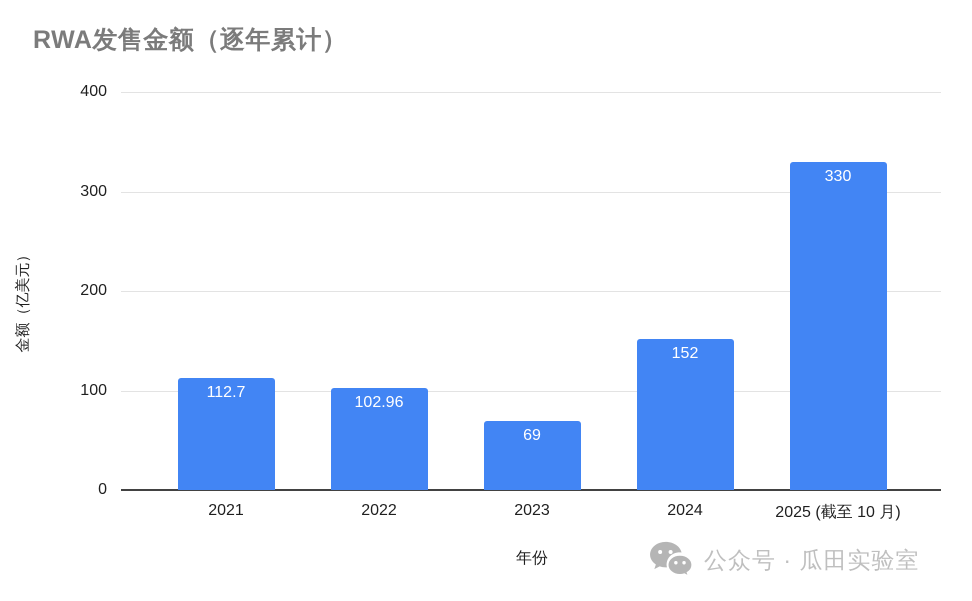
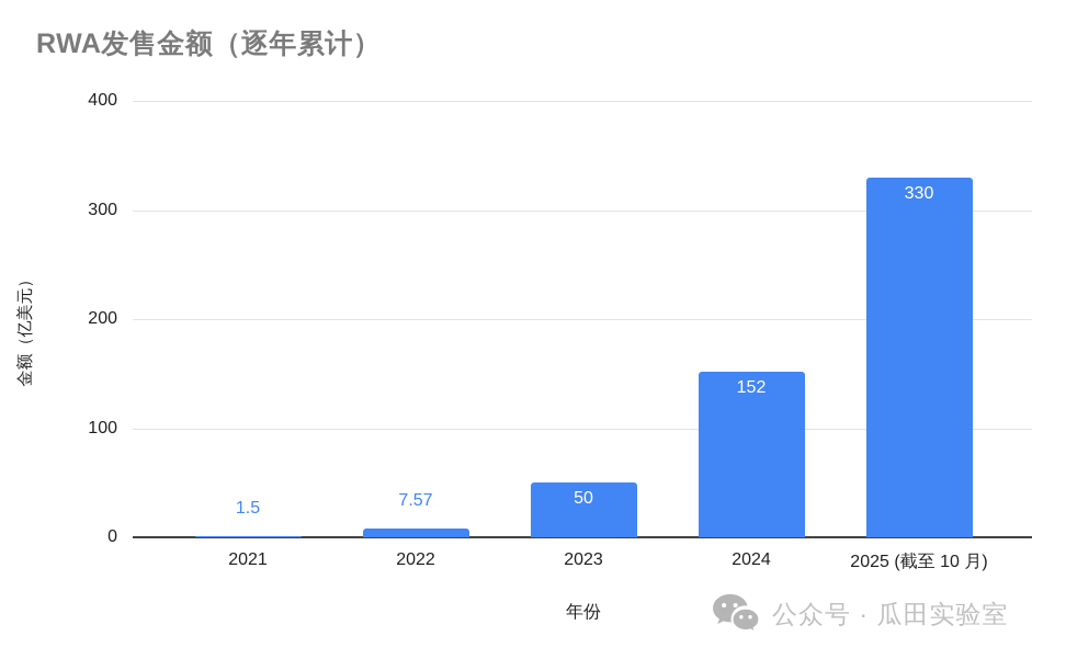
2021: 112.7 -> 1.5
2022: 102.96 -> 7.57
2023: 69 -> 50
